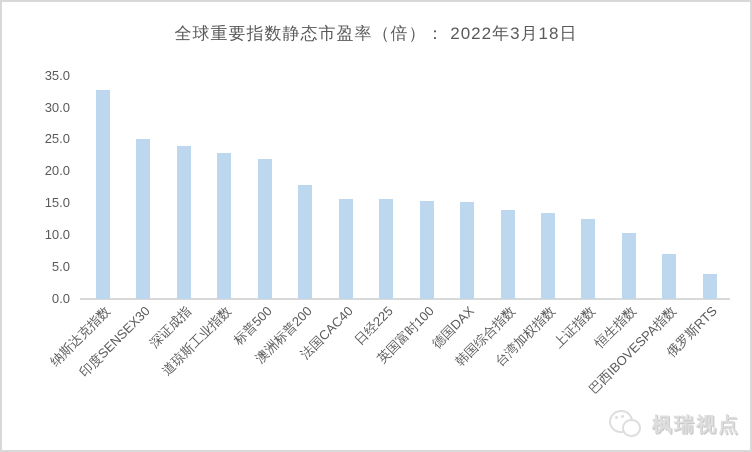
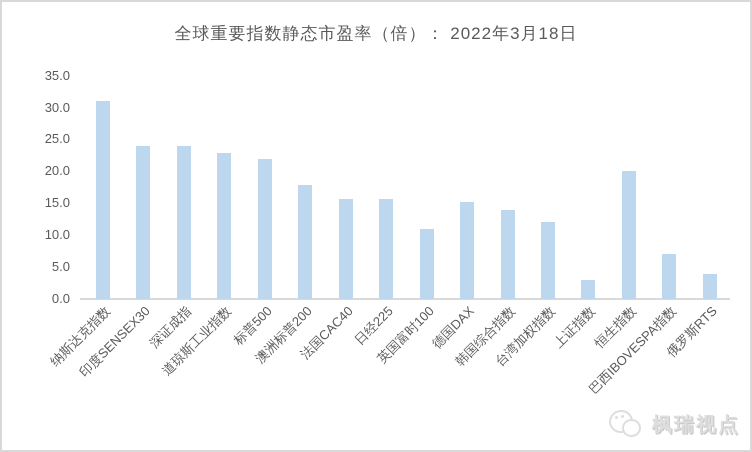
纳斯达克指数: 33 -> 31
印度SENSEX30: 25 -> 24
英国富时100: 15 -> 11
台湾加权指数: 14 -> 12
上证指数: 13 -> 3
恒生指数: 10 -> 20
